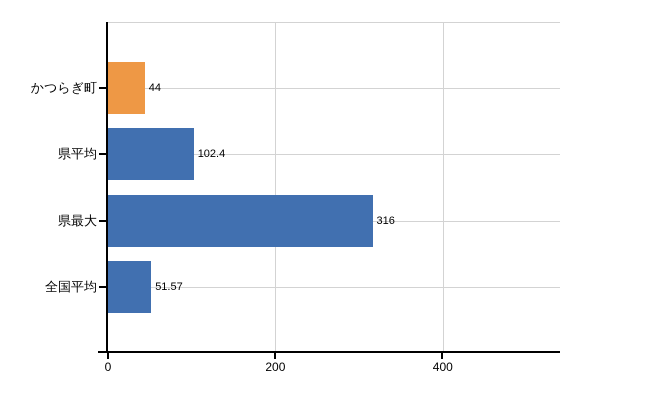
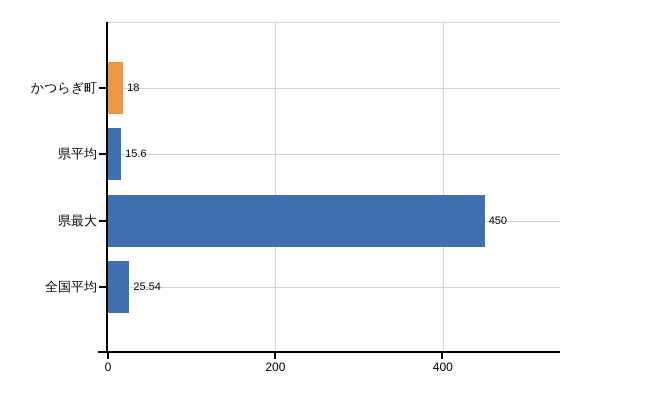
かつらぎ町: 44 -> 18
県平均: 102.4 -> 15.6
県最大: 316 -> 450
全国平均: 51.57 -> 25.54
